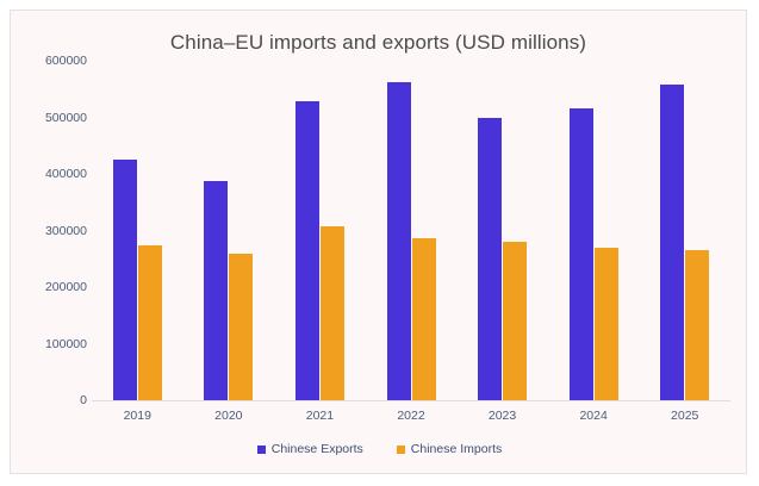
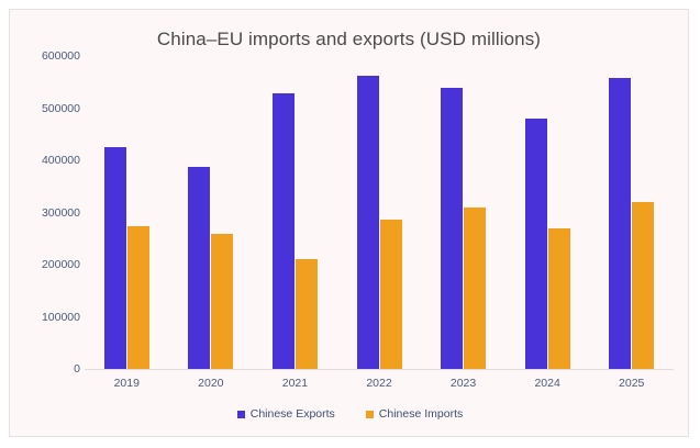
Chinese Imports/2021: 310000 -> 210000
Chinese Exports/2023: 500000 -> 540000
Chinese Imports/2023: 280000 -> 310000
Chinese Exports/2024: 520000 -> 480000
Chinese Imports/2025: 270000 -> 320000
